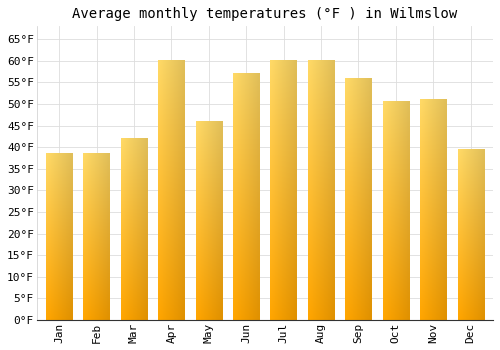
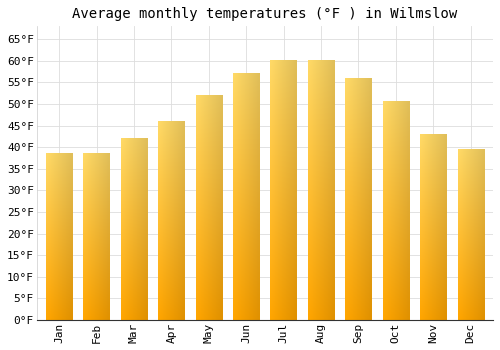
Apr: 60.0°F -> 46.0°F
May: 46.0°F -> 52.0°F
Nov: 51.0°F -> 43.0°F
